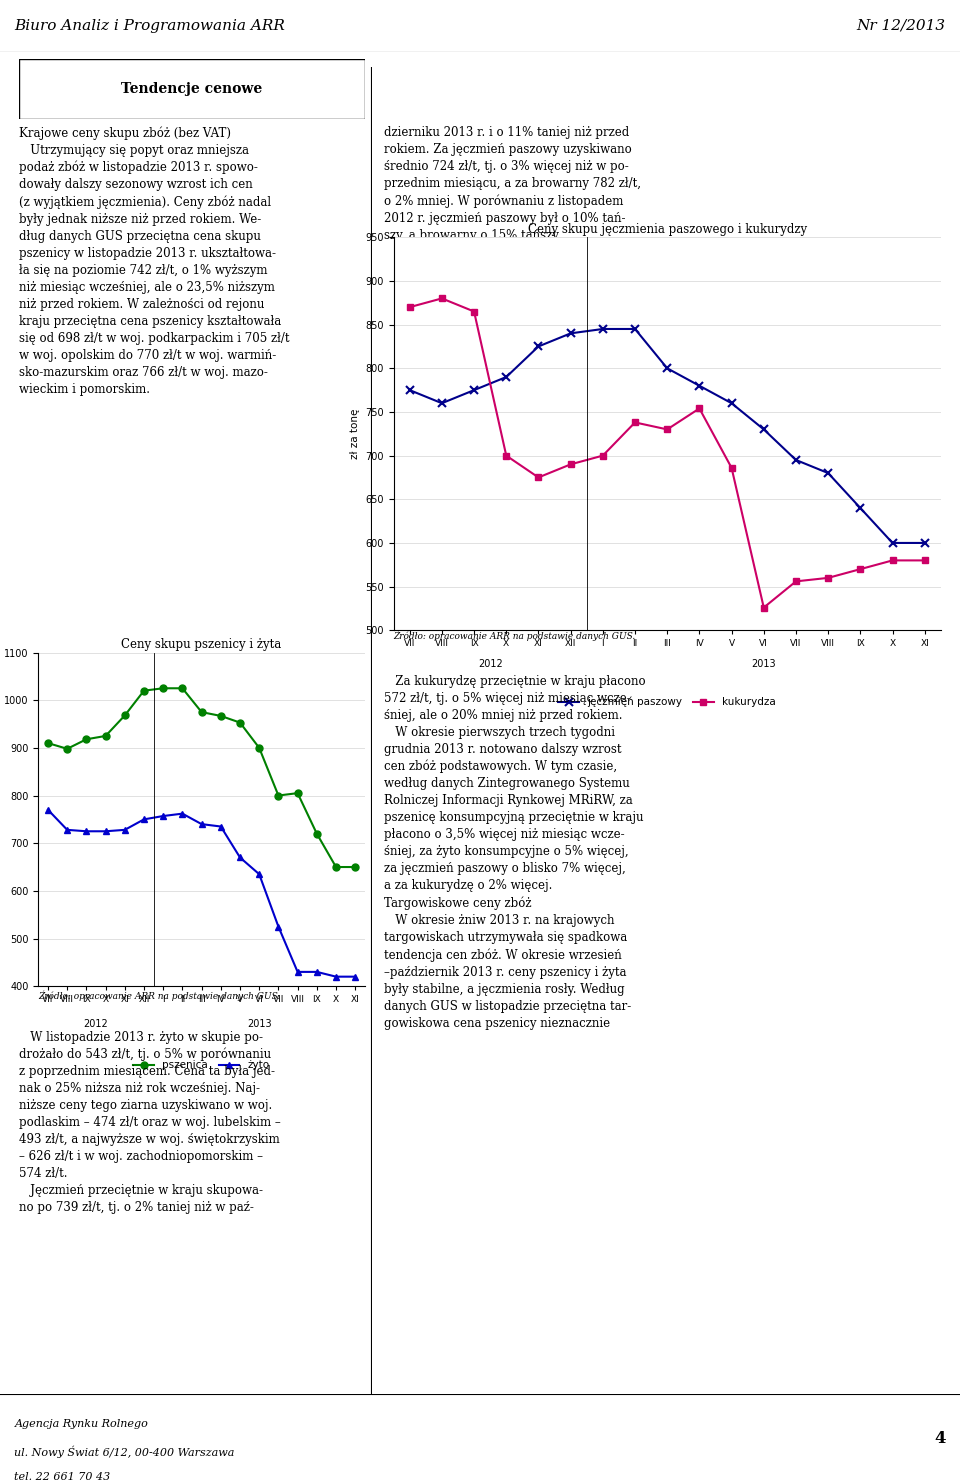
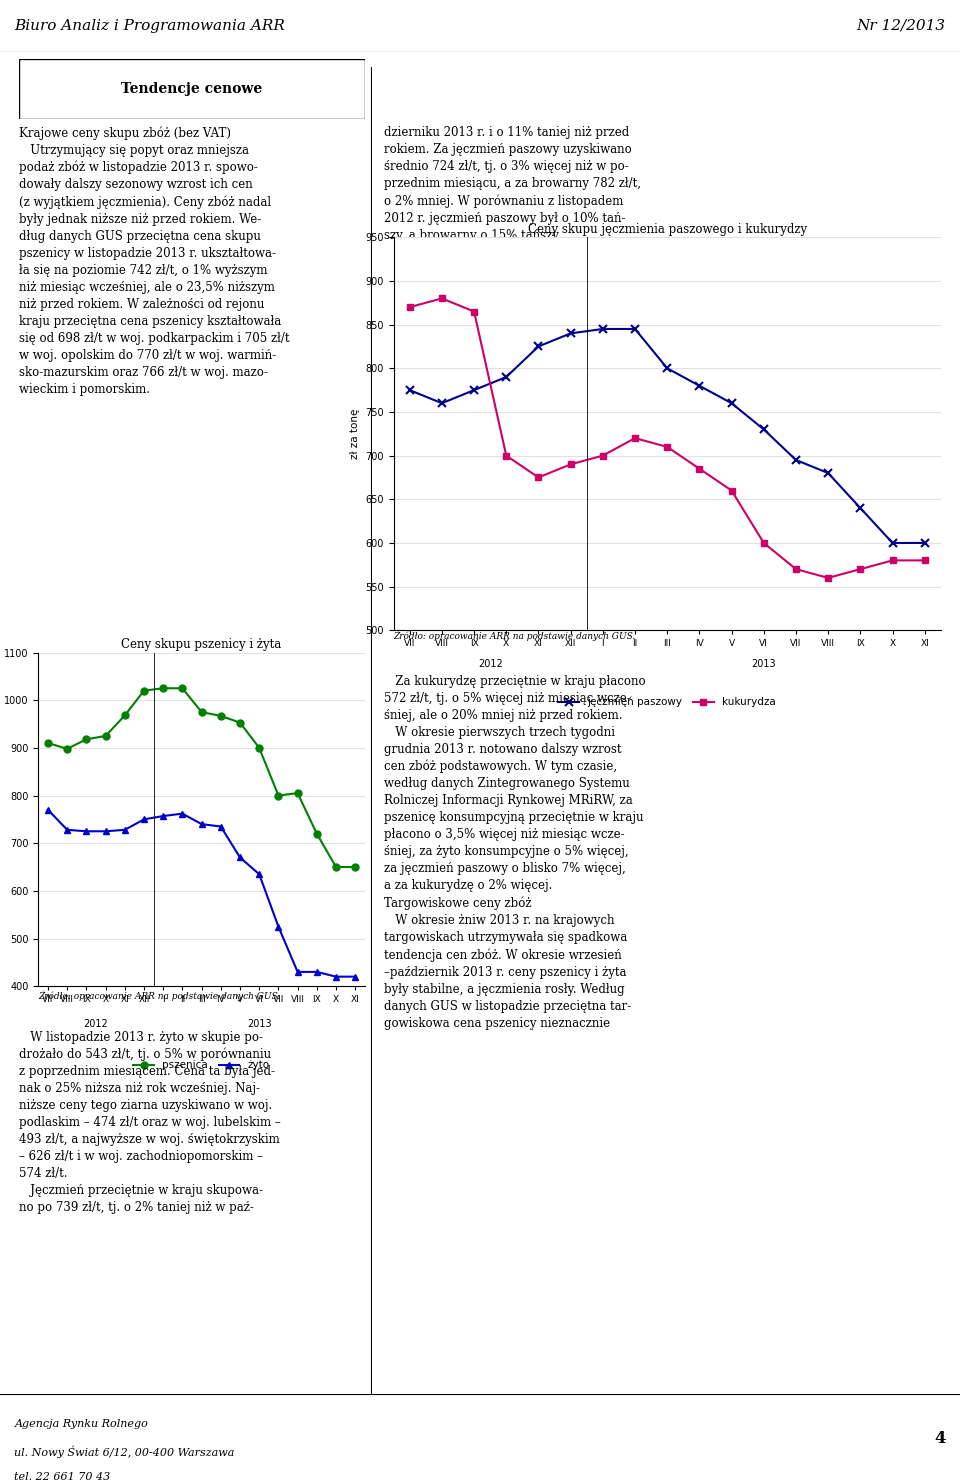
kukurydza/II: 738 -> 720
kukurydza/III: 730 -> 710
kukurydza/IV: 754 -> 685
kukurydza/V: 686 -> 660
kukurydza/VI: 526 -> 600
kukurydza/VII: 556 -> 570
